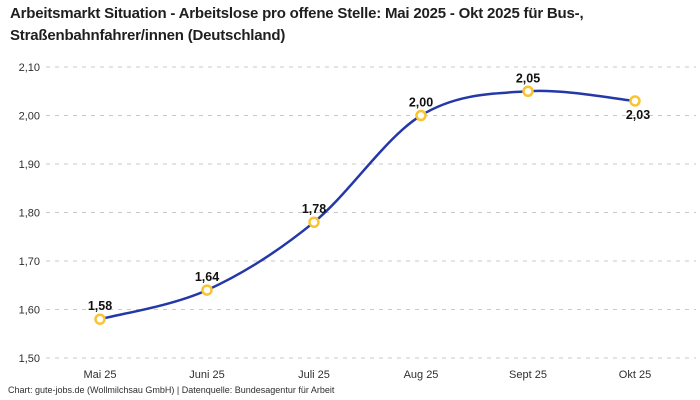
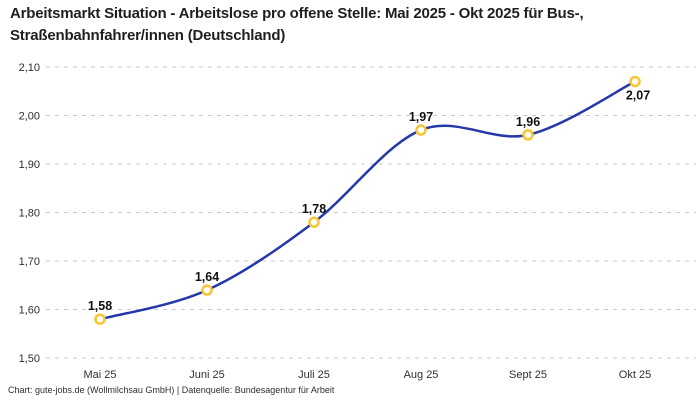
Aug 25: 2,00 -> 1,97
Sept 25: 2,05 -> 1,96
Okt 25: 2,03 -> 2,07
